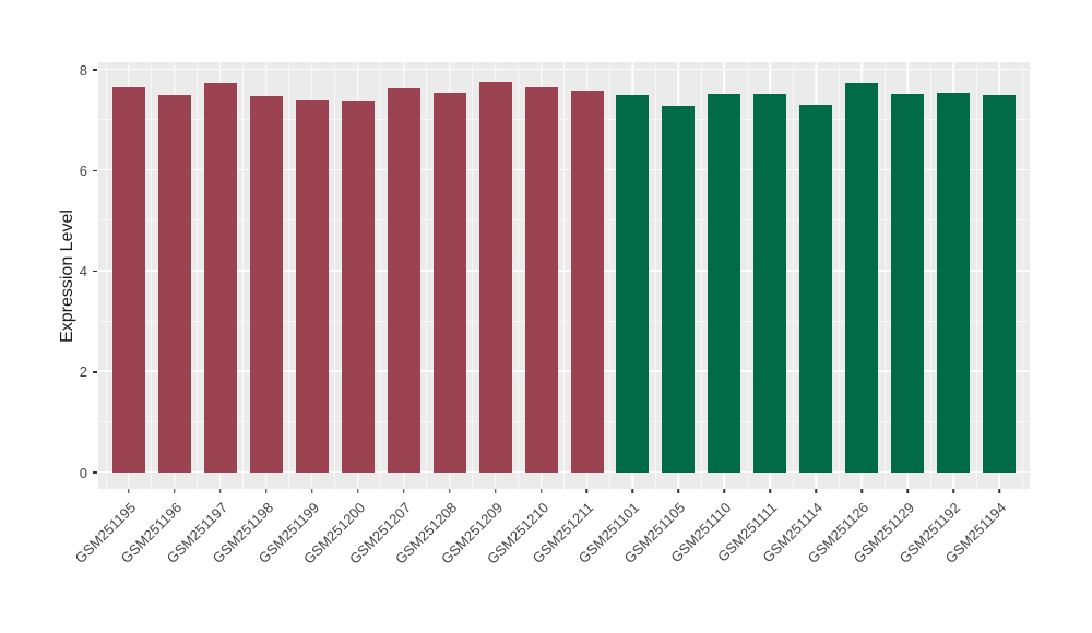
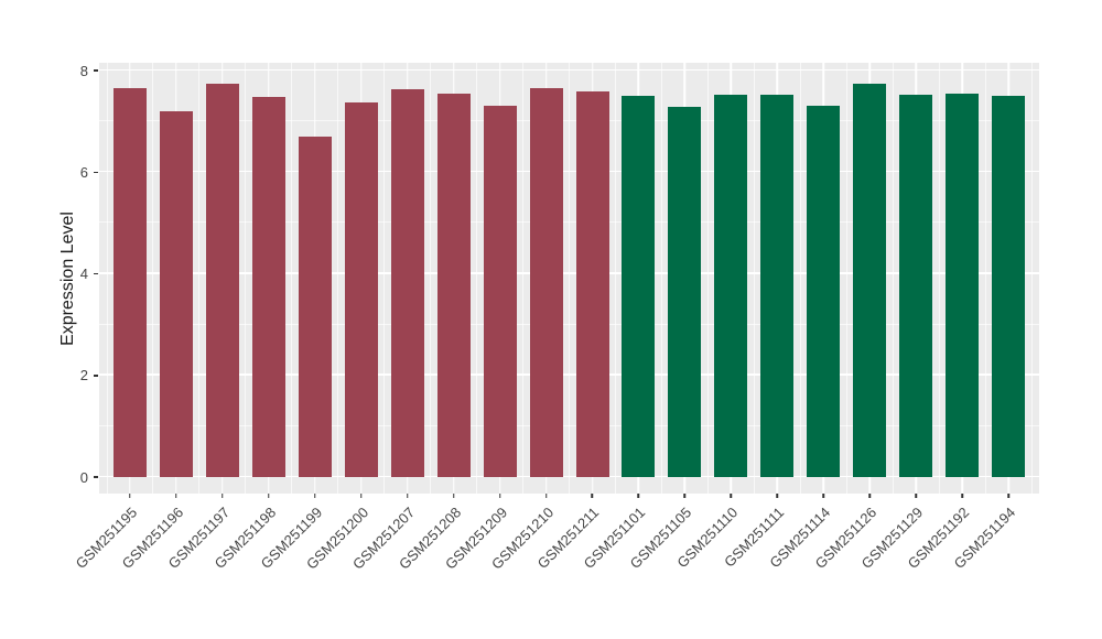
GSM251196: 7.5 -> 7.2
GSM251199: 7.4 -> 6.7
GSM251209: 7.8 -> 7.3
